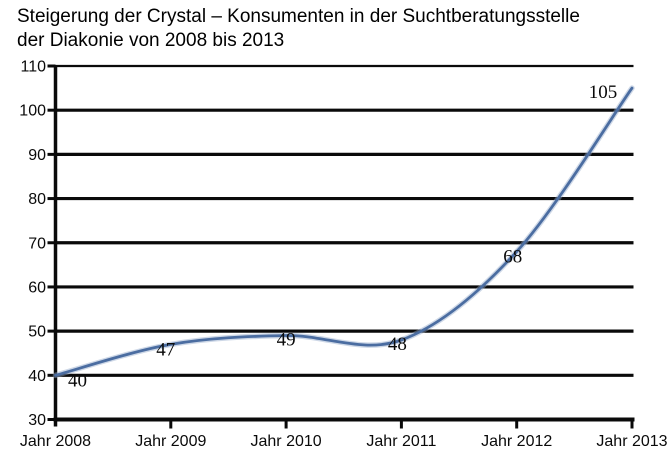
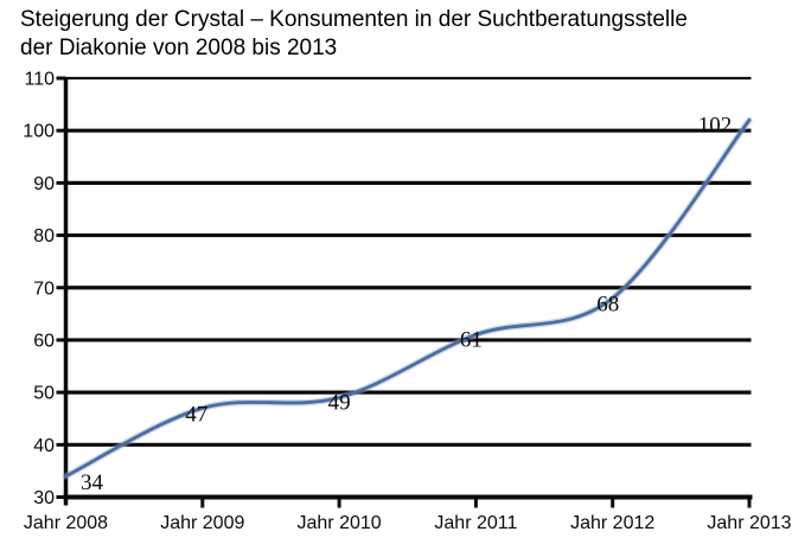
Jahr 2008: 40 -> 34
Jahr 2011: 48 -> 61
Jahr 2013: 105 -> 102
